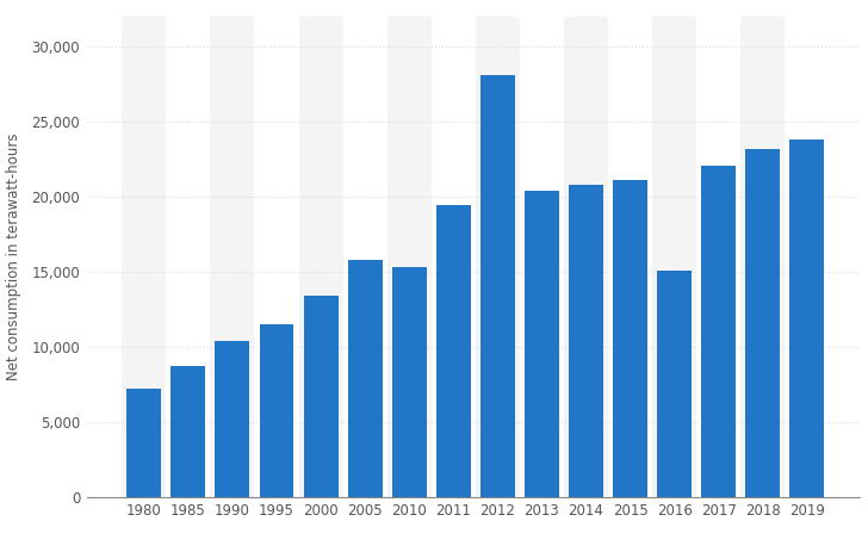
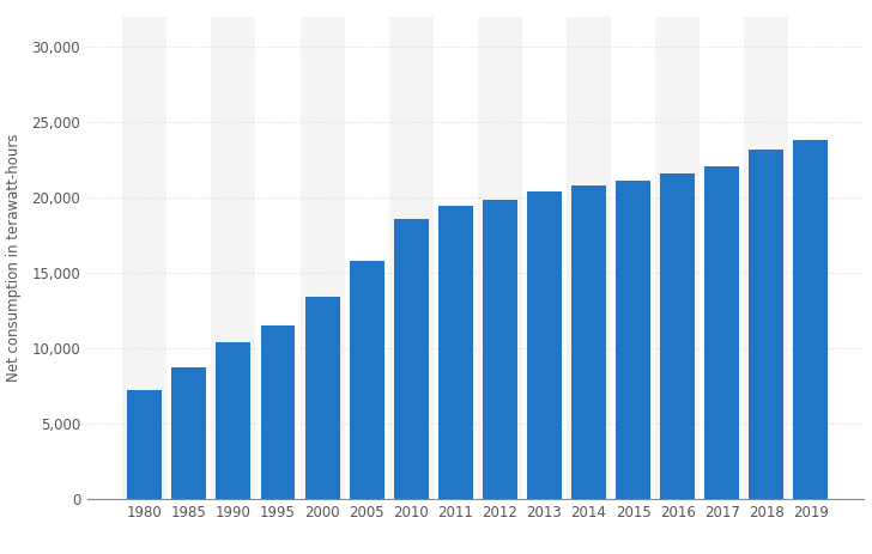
2010: 15,300 -> 18,600
2012: 28,100 -> 19,800
2016: 15,100 -> 21,600
